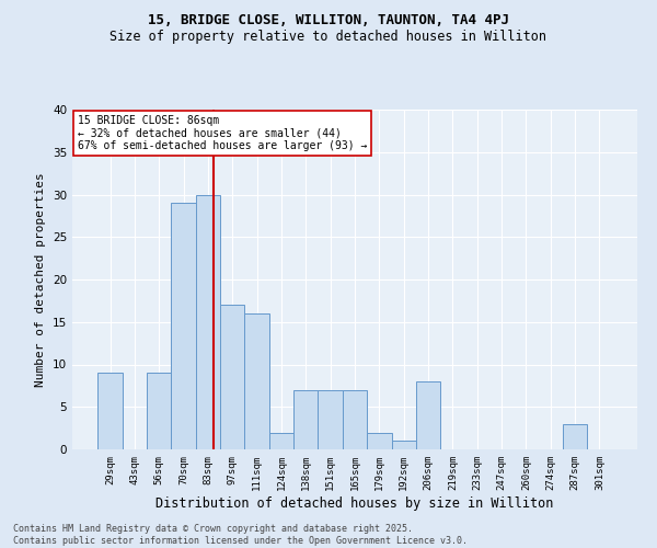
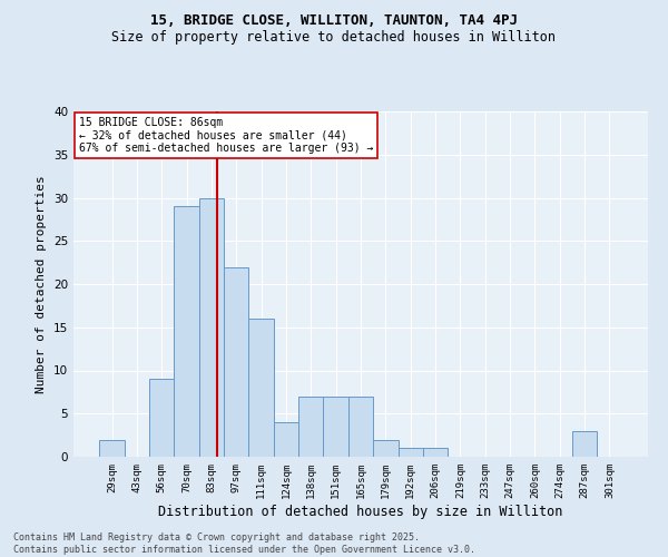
29sqm: 9 -> 2
97sqm: 17 -> 22
124sqm: 2 -> 4
206sqm: 8 -> 1
